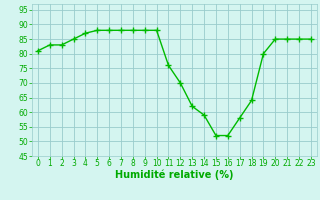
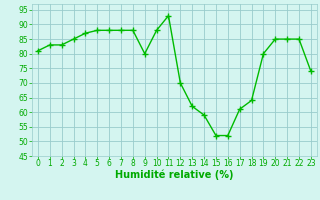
9: 88 -> 80
11: 76 -> 93
17: 58 -> 61
23: 85 -> 74
